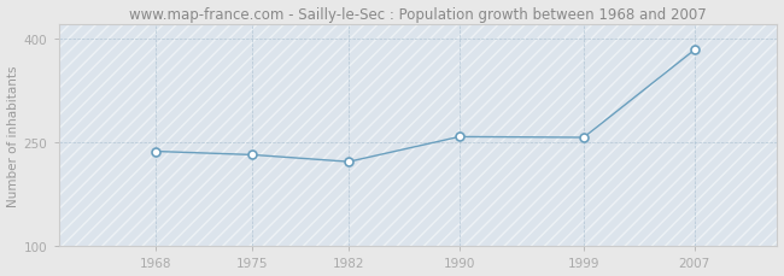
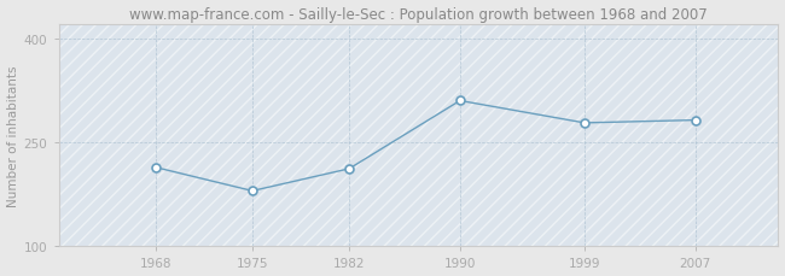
1968: 237 -> 214
1975: 232 -> 180
1982: 222 -> 212
1990: 258 -> 310
1999: 257 -> 278
2007: 383 -> 282
